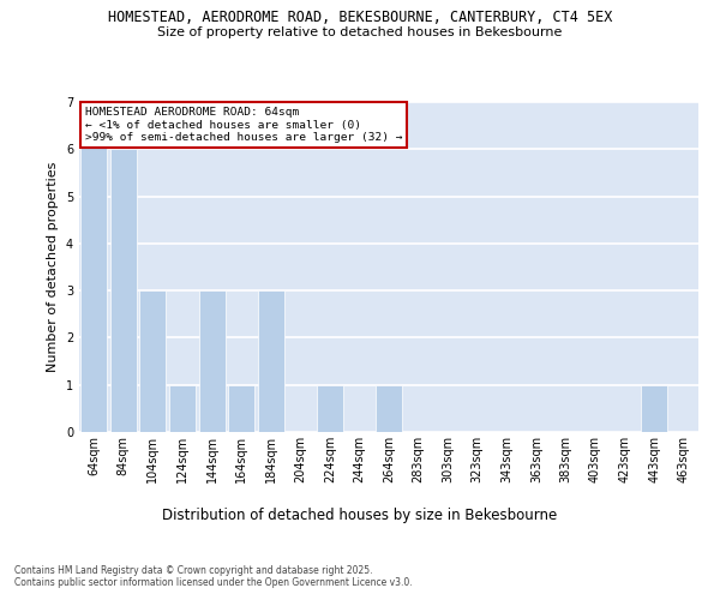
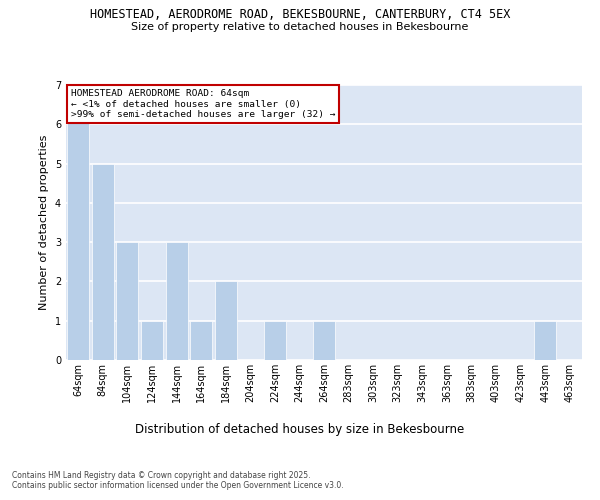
84sqm: 6 -> 5
184sqm: 3 -> 2
